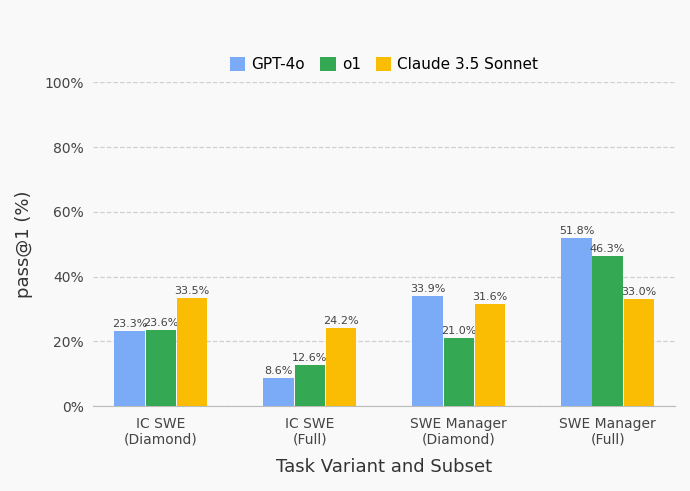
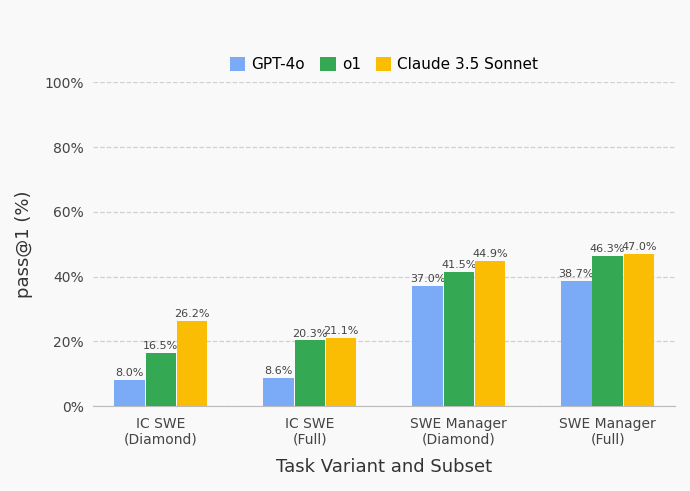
GPT-4o/IC SWE (Diamond): 23.3% -> 8.0%
o1/IC SWE (Diamond): 23.6% -> 16.5%
Claude 3.5 Sonnet/IC SWE (Diamond): 33.5% -> 26.2%
o1/IC SWE (Full): 12.6% -> 20.3%
Claude 3.5 Sonnet/IC SWE (Full): 24.2% -> 21.1%
GPT-4o/SWE Manager (Diamond): 33.9% -> 37.0%
o1/SWE Manager (Diamond): 21.0% -> 41.5%
Claude 3.5 Sonnet/SWE Manager (Diamond): 31.6% -> 44.9%
GPT-4o/SWE Manager (Full): 51.8% -> 38.7%
Claude 3.5 Sonnet/SWE Manager (Full): 33.0% -> 47.0%
